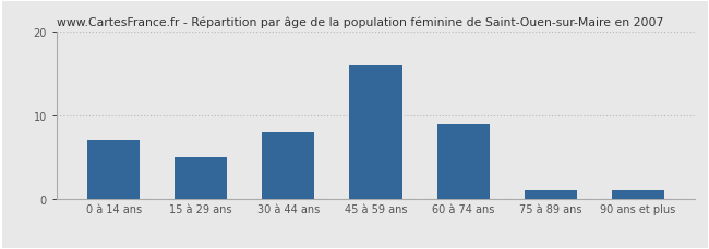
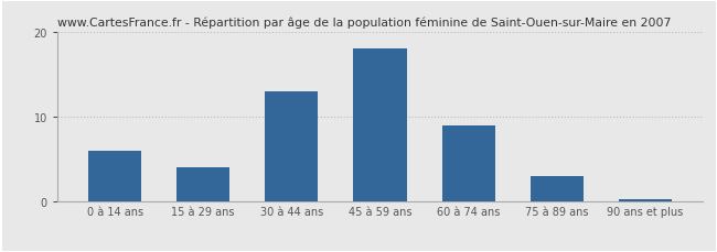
0 à 14 ans: 7.0 -> 6.0
15 à 29 ans: 5.0 -> 4.0
30 à 44 ans: 8.0 -> 13.0
45 à 59 ans: 16.0 -> 18.0
75 à 89 ans: 1.0 -> 3.0
90 ans et plus: 1.0 -> 0.2
